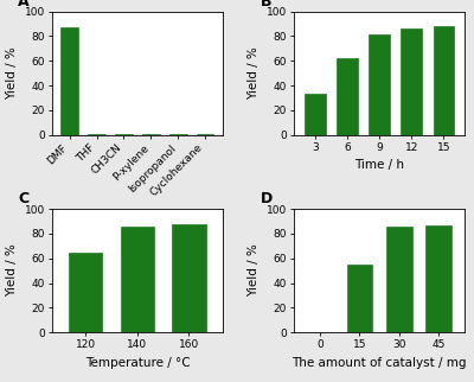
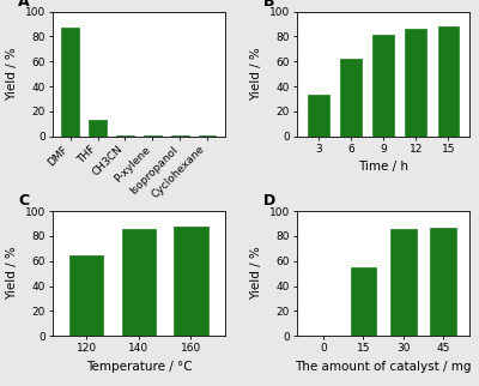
THF: 0 -> 13
